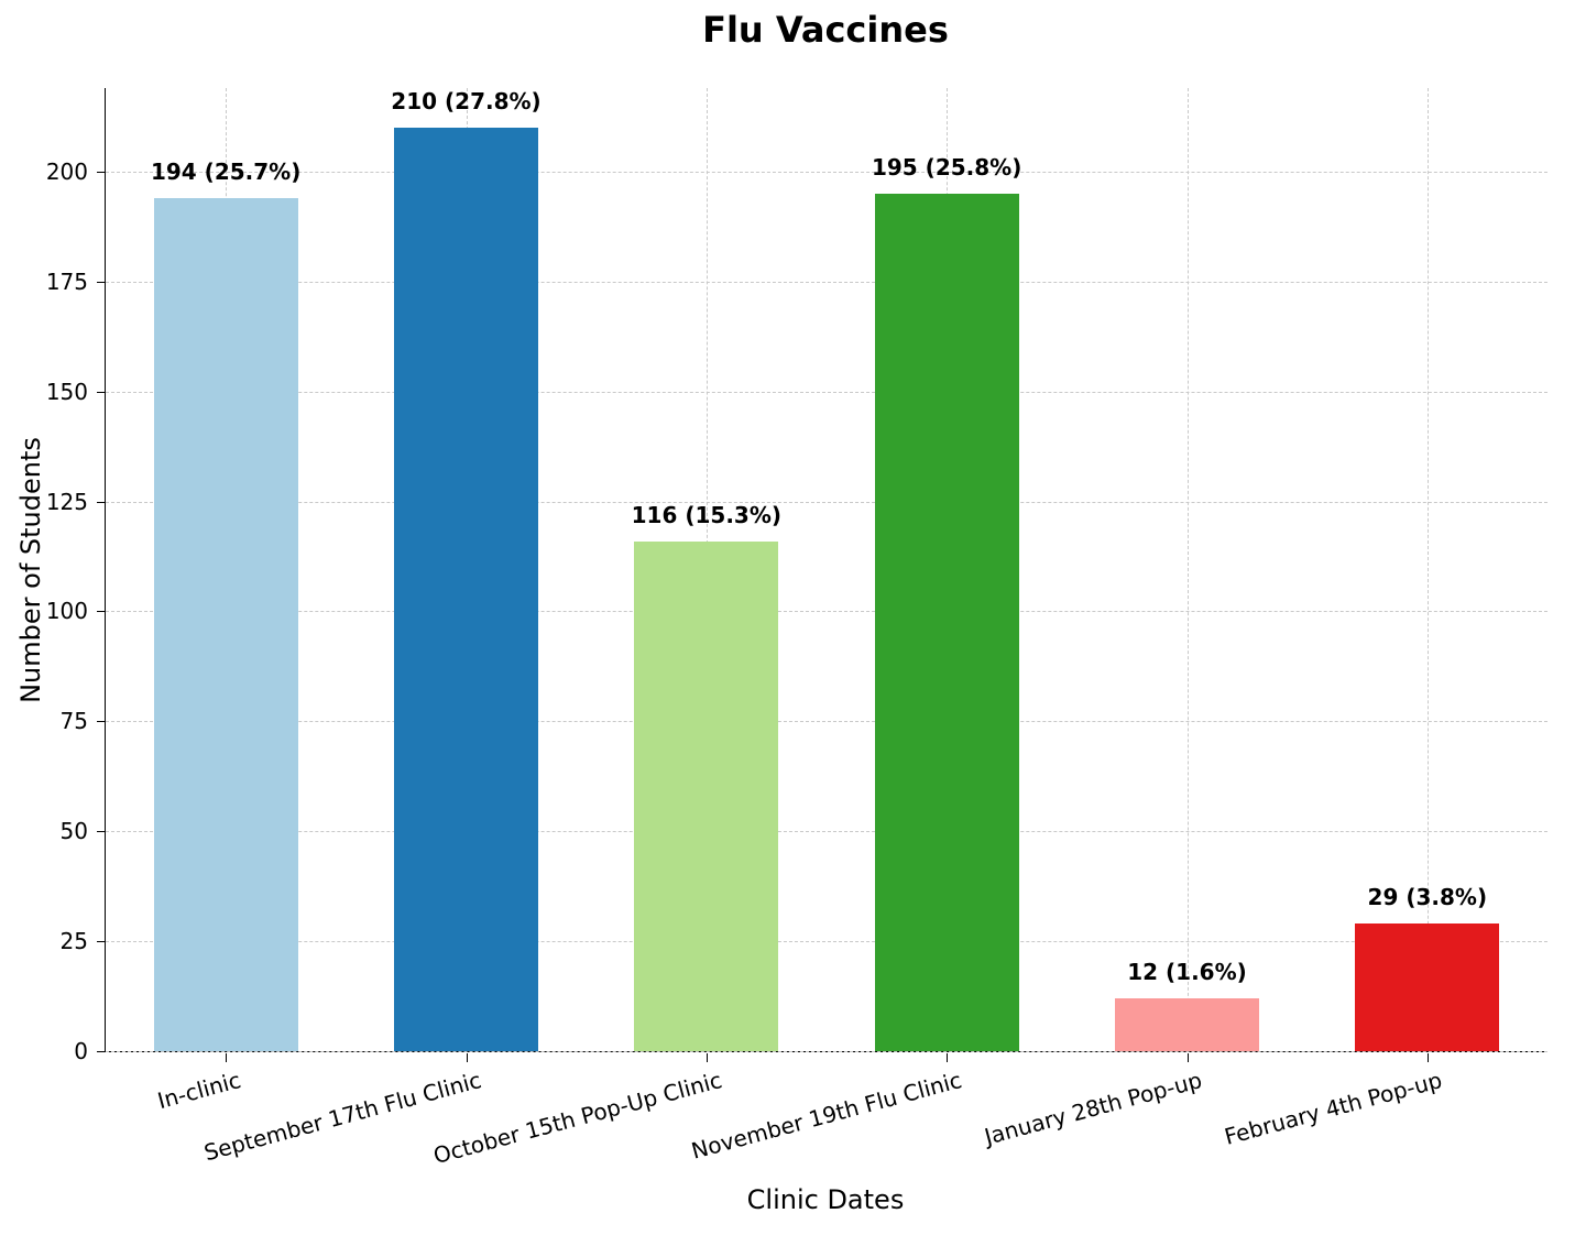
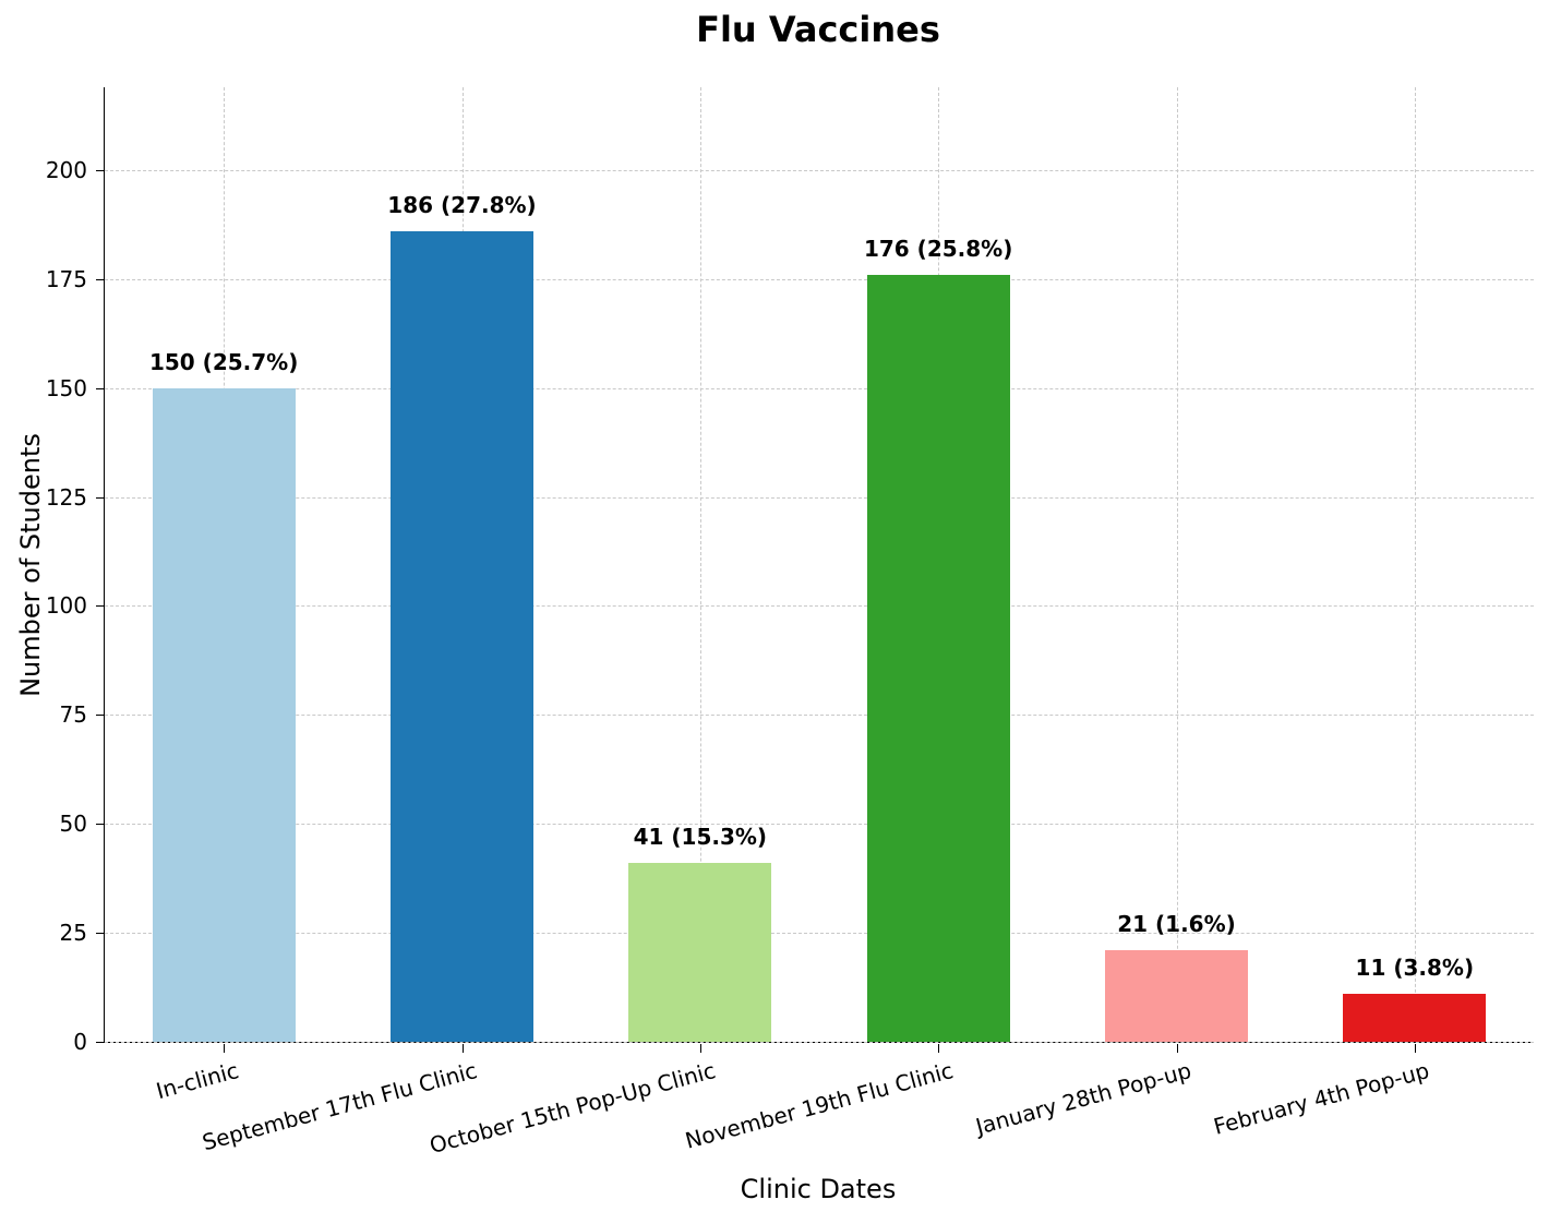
In-clinic: 194 -> 150
September 17th Flu Clinic: 210 -> 186
October 15th Pop-Up Clinic: 116 -> 41
November 19th Flu Clinic: 195 -> 176
January 28th Pop-up: 12 -> 21
February 4th Pop-up: 29 -> 11
